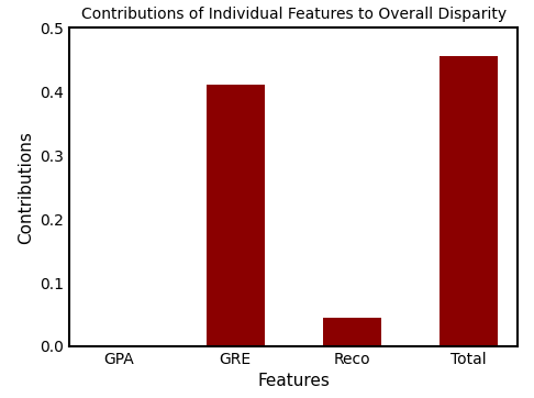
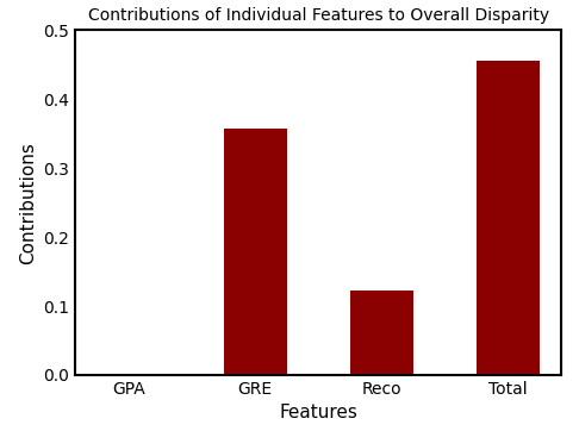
GRE: 0.410 -> 0.358
Reco: 0.045 -> 0.122
